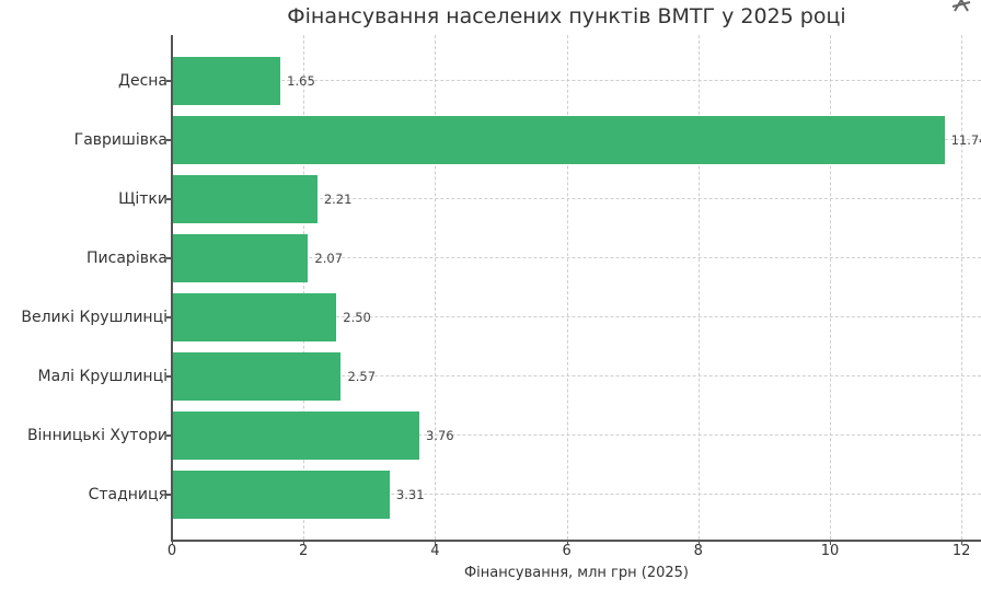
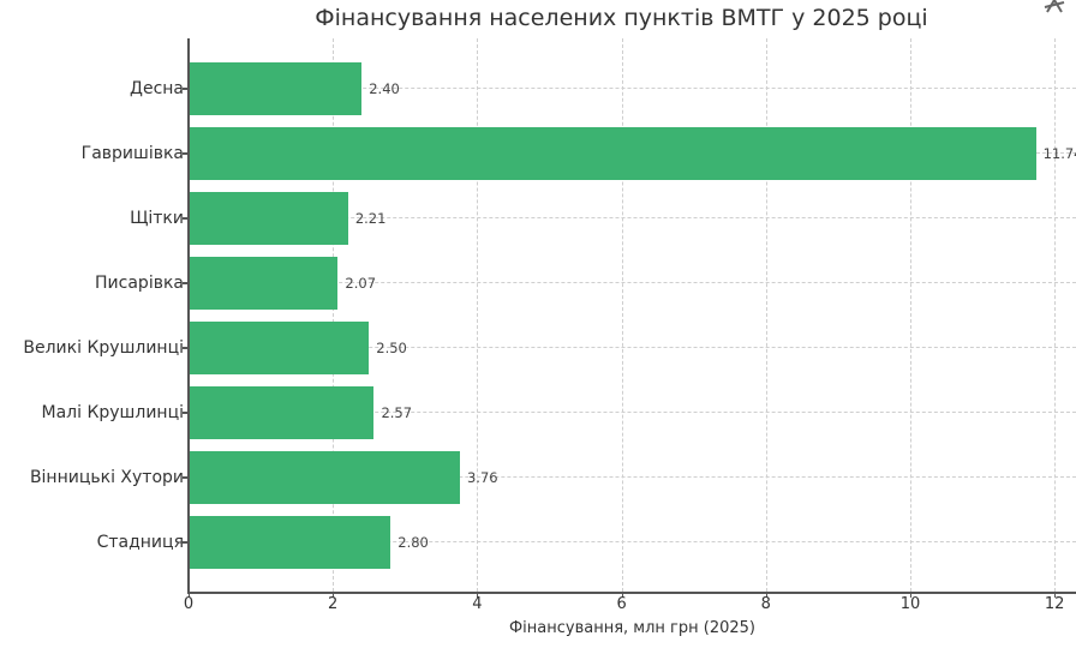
Десна: 1.65 -> 2.40
Стадниця: 3.31 -> 2.80
